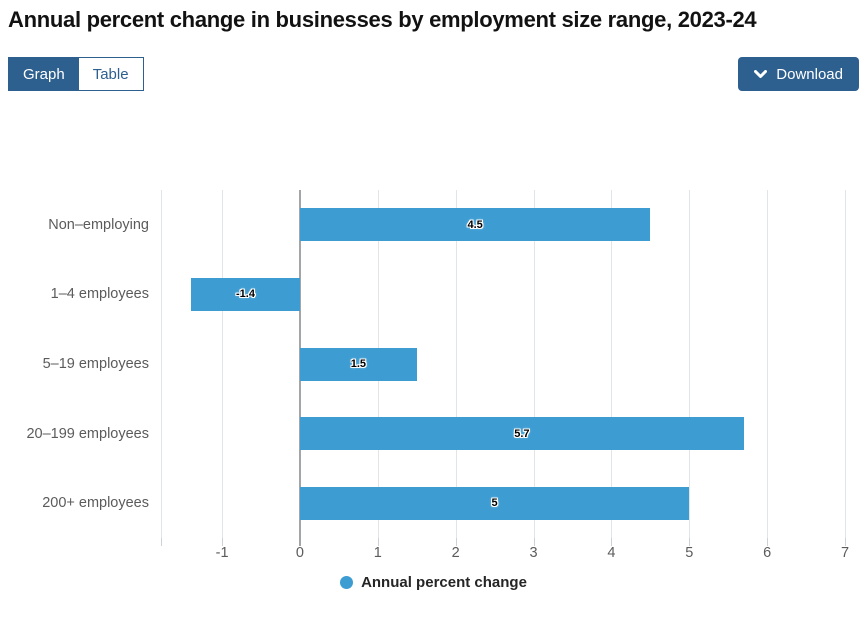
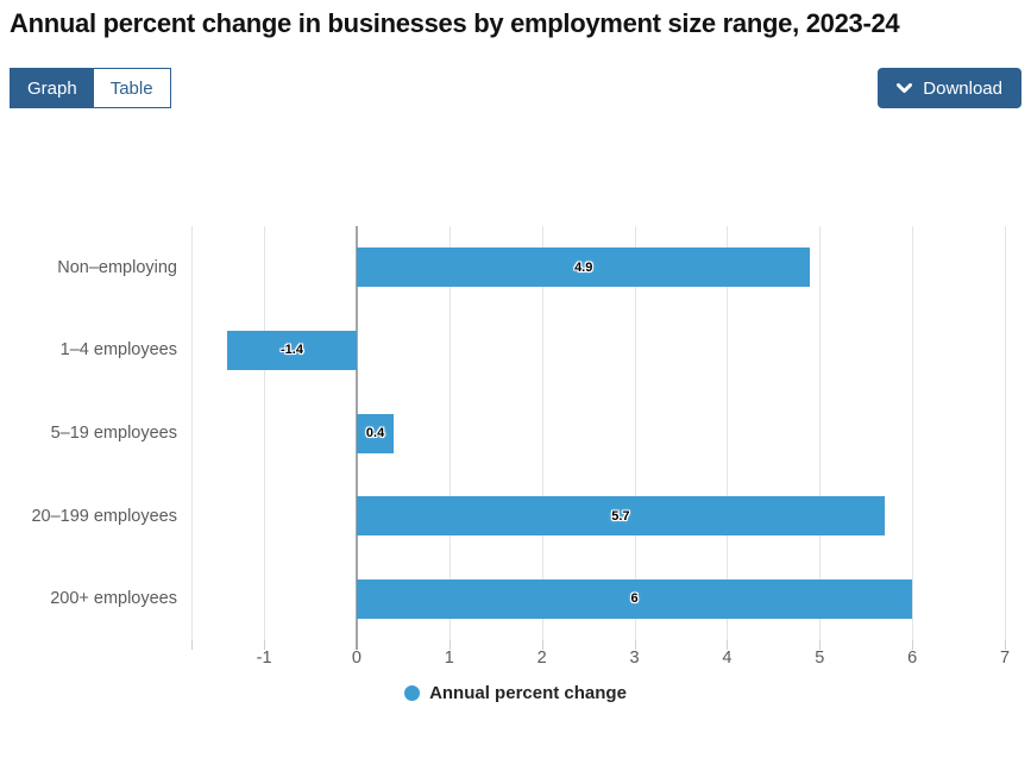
Non–employing: 4.5 -> 4.9
5–19 employees: 1.5 -> 0.4
200+ employees: 5 -> 6
